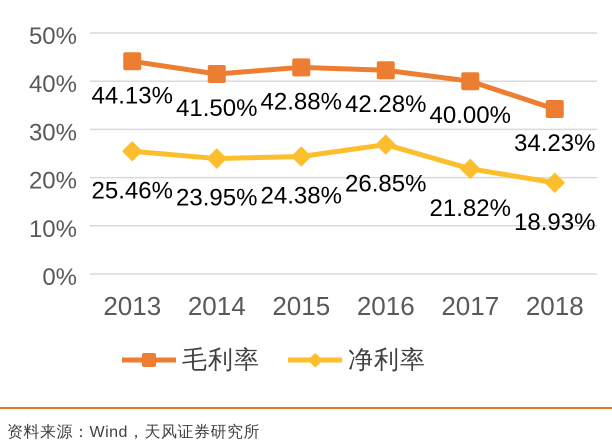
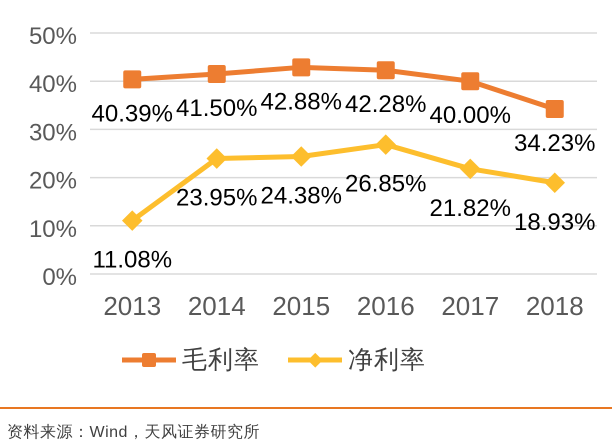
毛利率/2013: 44.13% -> 40.39%
净利率/2013: 25.46% -> 11.08%
